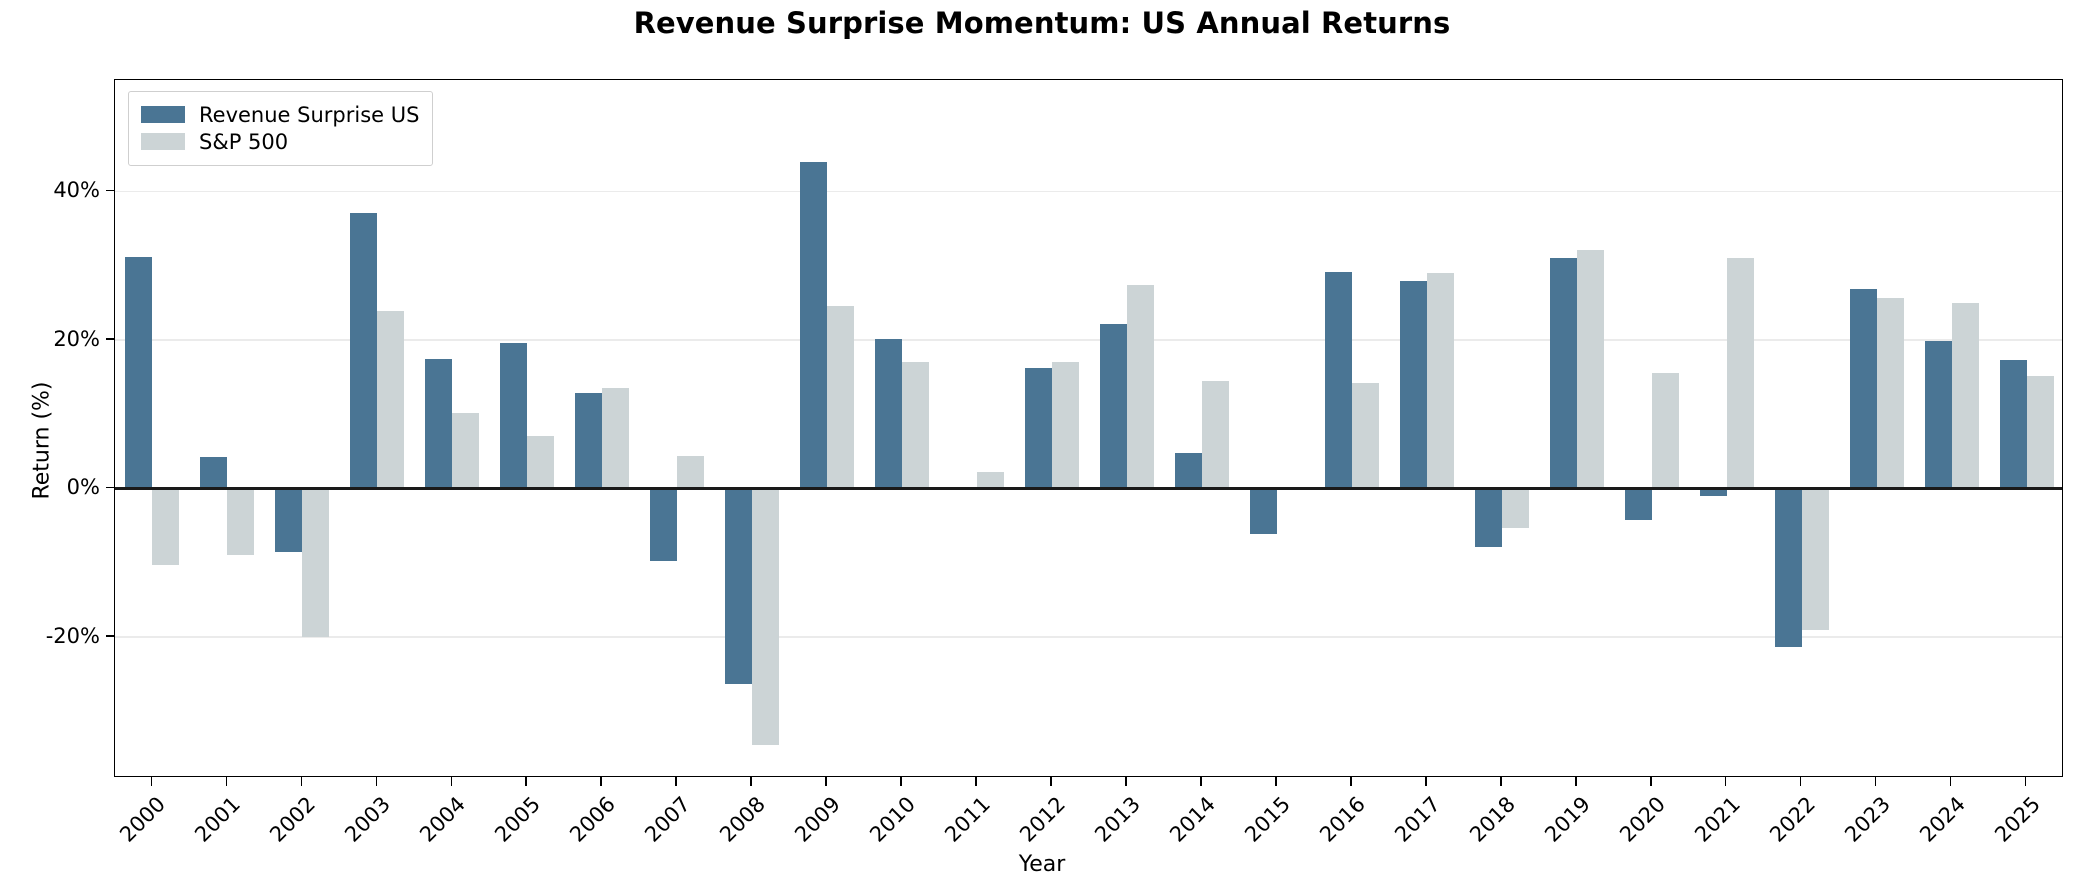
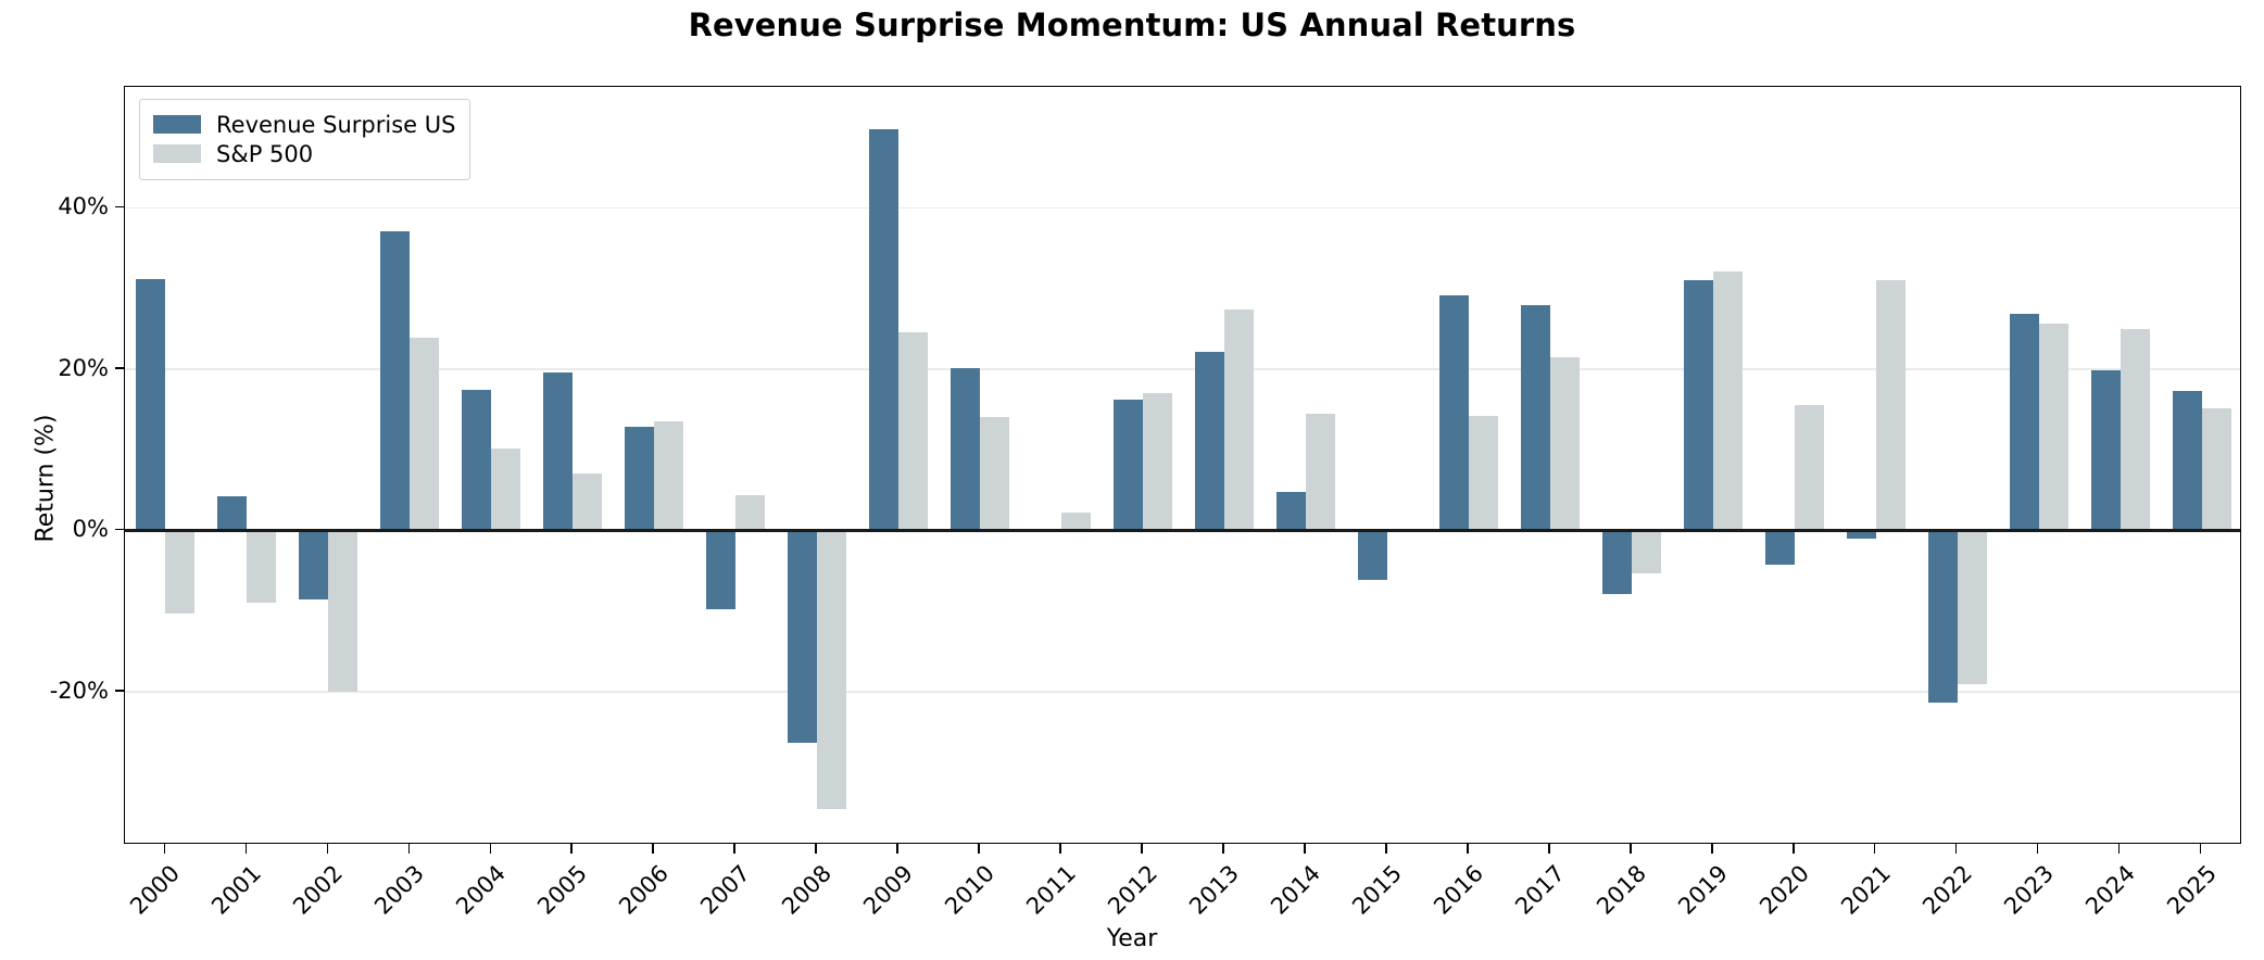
Revenue Surprise US/2009: 44% -> 50%
S&P 500/2010: 17% -> 14%
S&P 500/2017: 29% -> 22%
